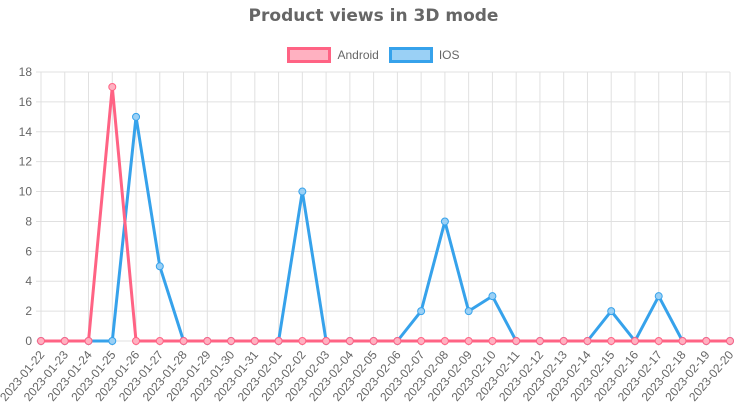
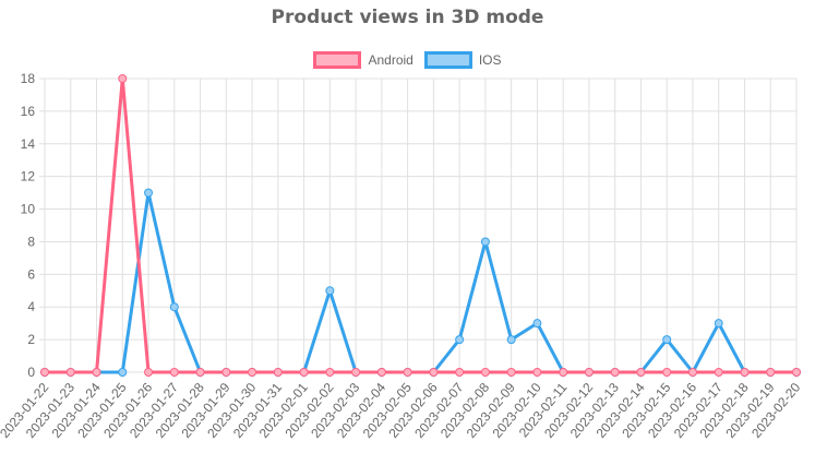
Android/2023-01-25: 17 -> 18
IOS/2023-01-26: 15 -> 11
IOS/2023-01-27: 5 -> 4
IOS/2023-02-02: 10 -> 5
